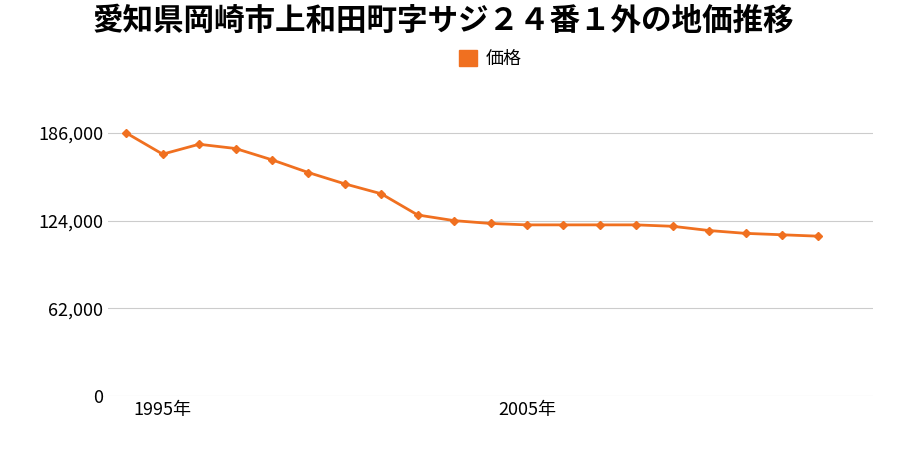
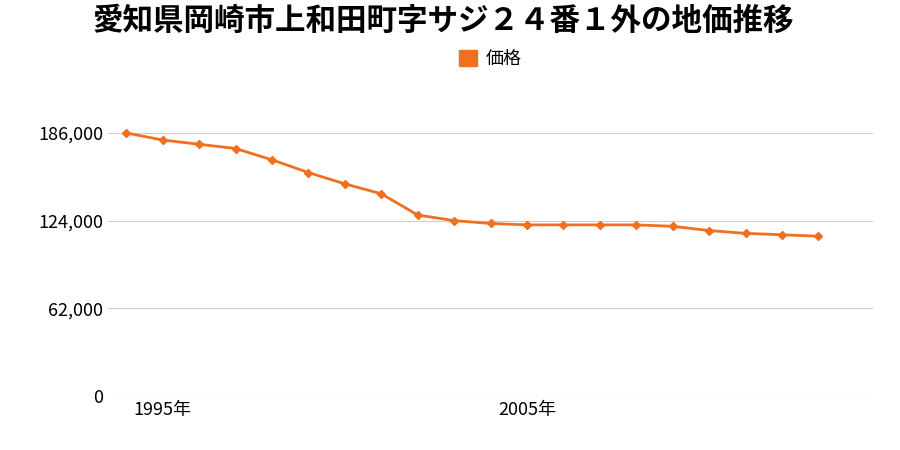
1995年: 171,000 -> 181,000
